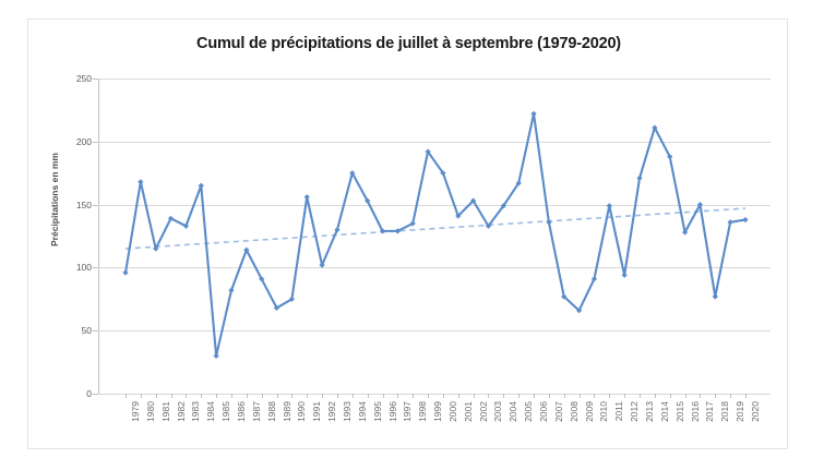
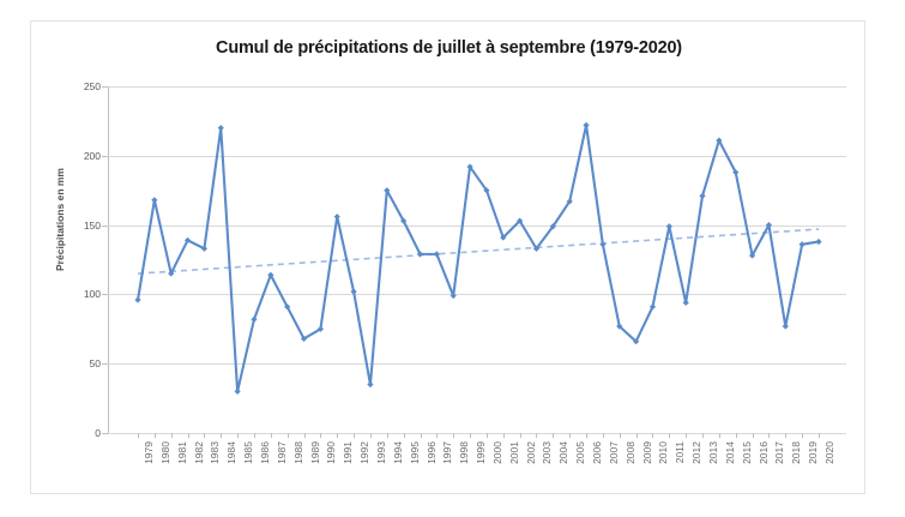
1984: 165 -> 220
1993: 130 -> 35
1998: 135 -> 99
